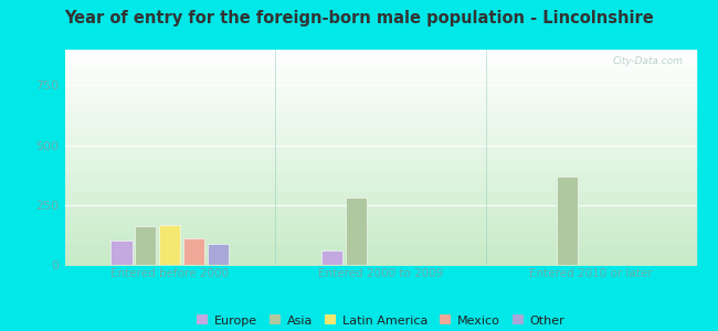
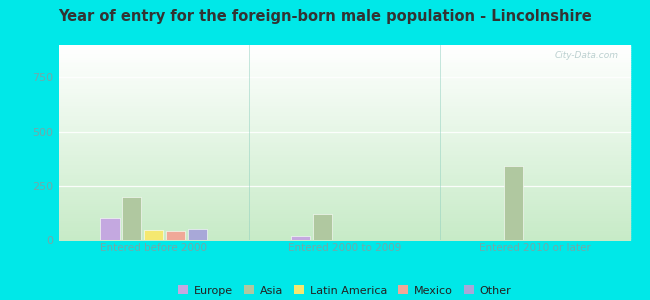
Asia/Entered before 2000: 160 -> 200
Latin America/Entered before 2000: 165 -> 45
Mexico/Entered before 2000: 110 -> 40
Other/Entered before 2000: 90 -> 50
Europe/Entered 2000 to 2009: 60 -> 20
Asia/Entered 2000 to 2009: 280 -> 120
Asia/Entered 2010 or later: 370 -> 340
